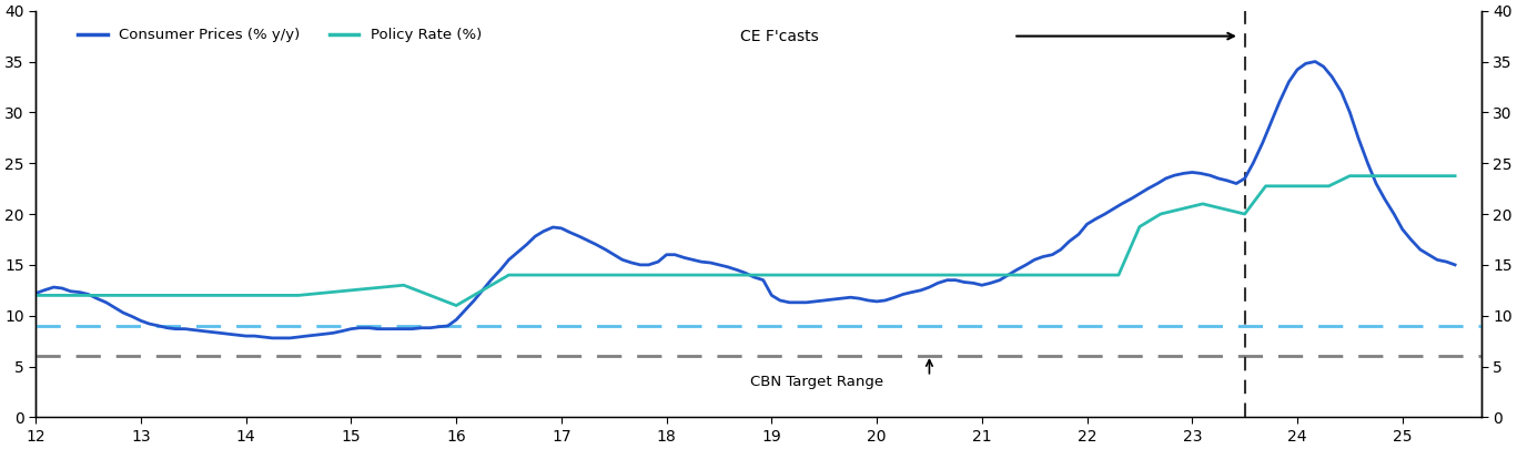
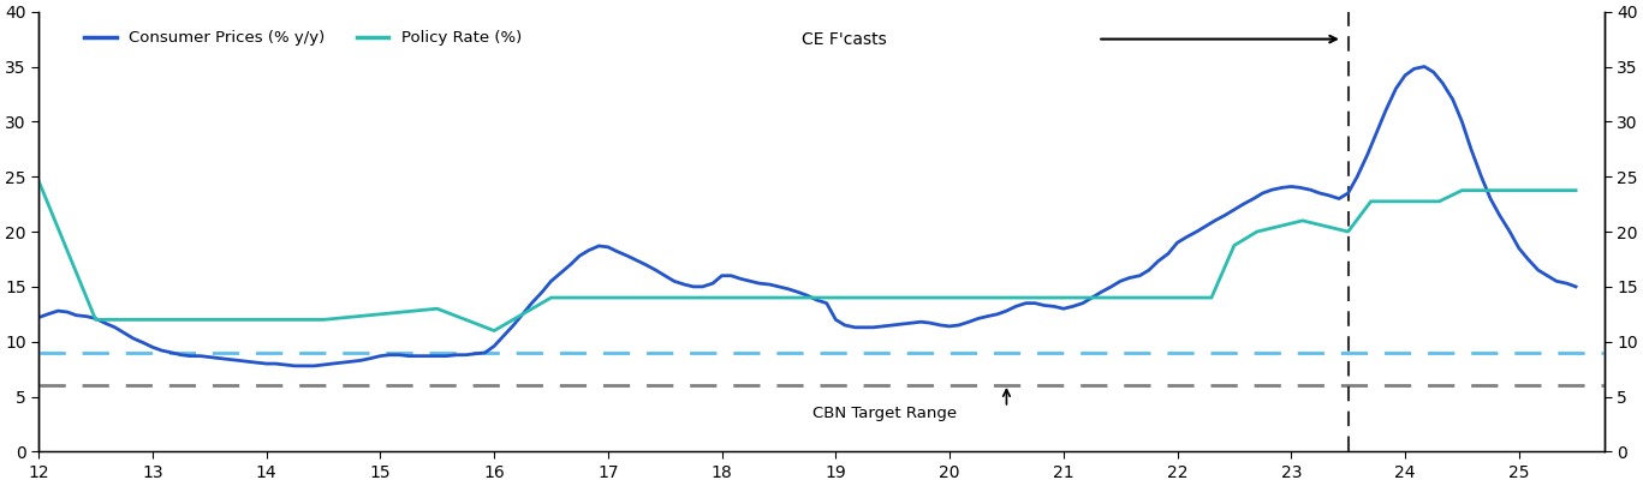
Policy Rate (%)/12: 12.0 -> 24.6
